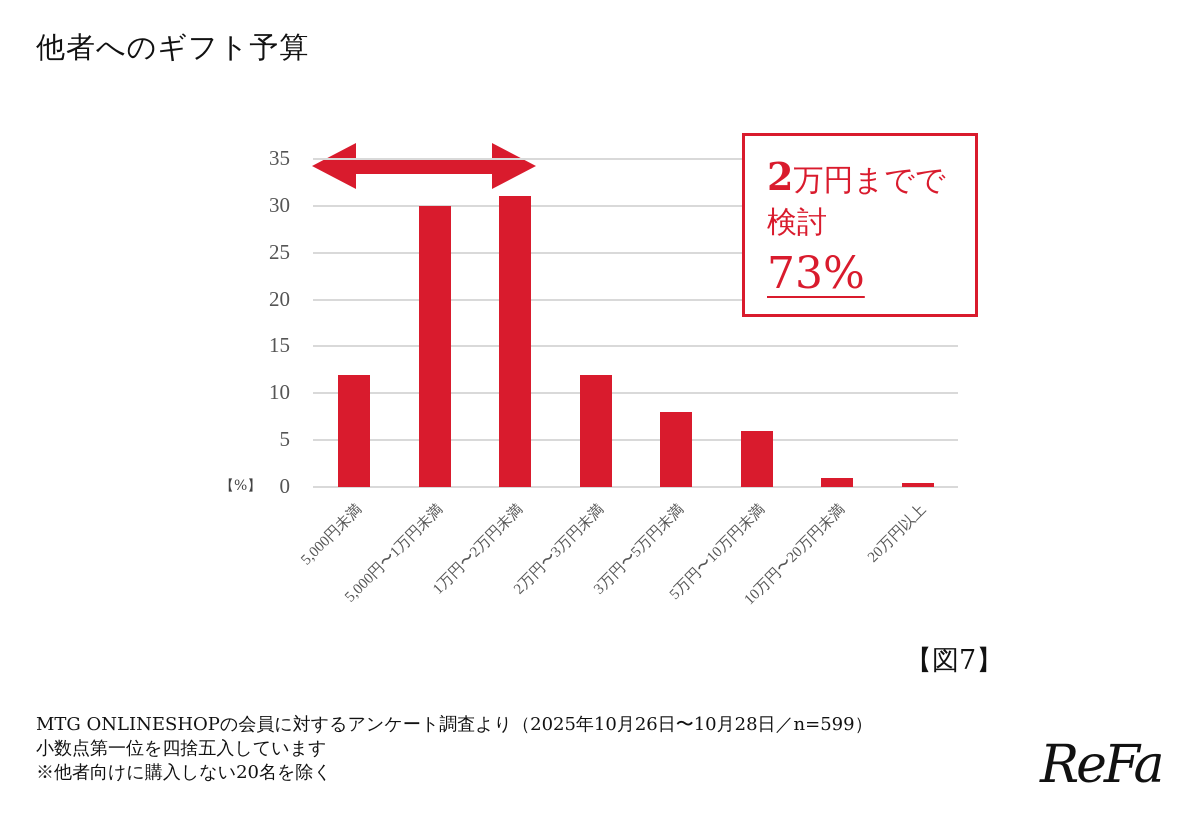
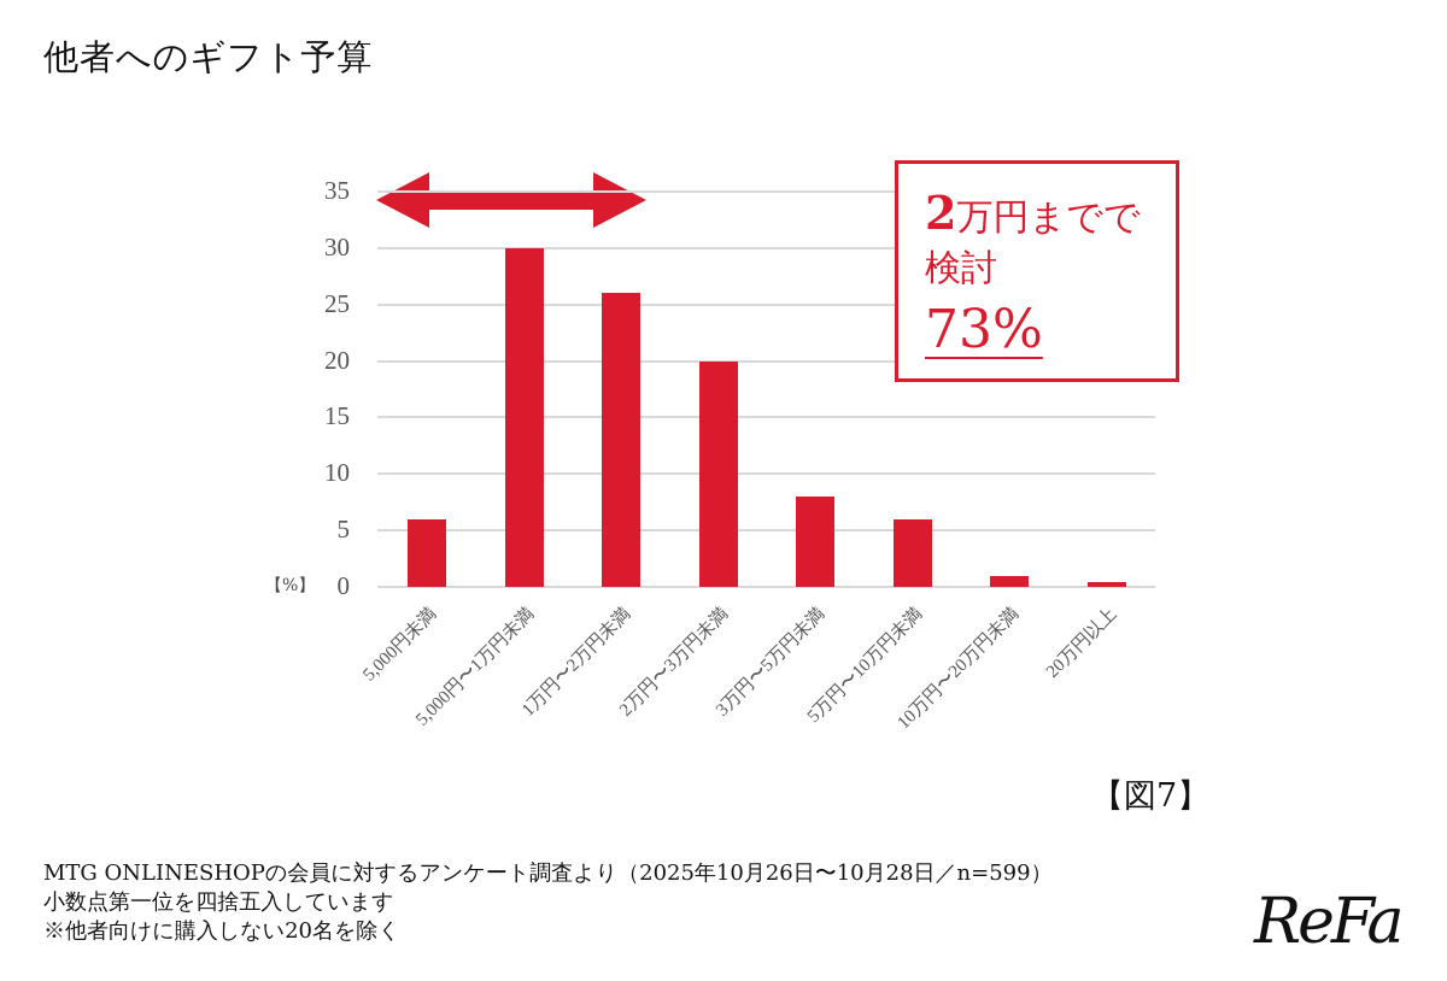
5,000円未満: 12 -> 6
1万円〜2万円未満: 31 -> 26
2万円〜3万円未満: 12 -> 20
